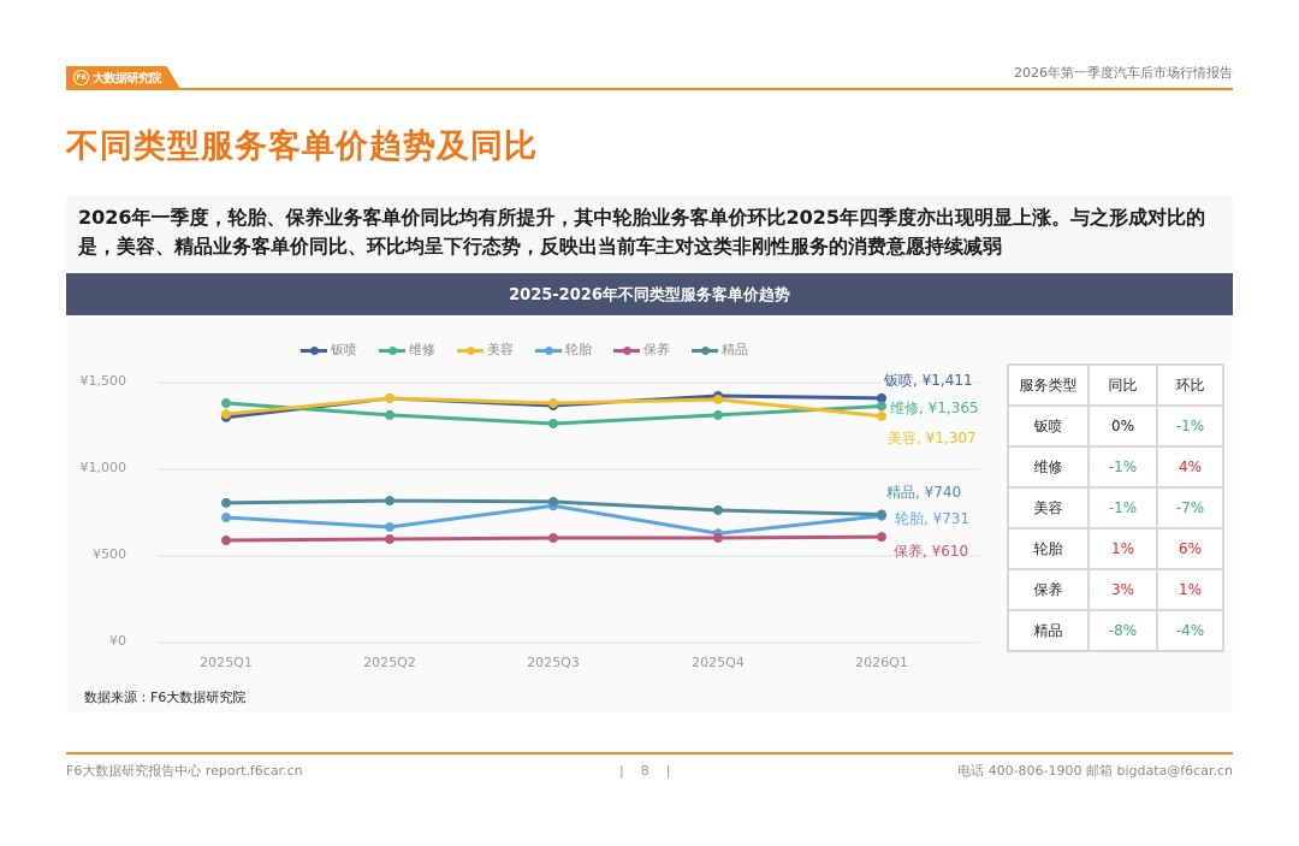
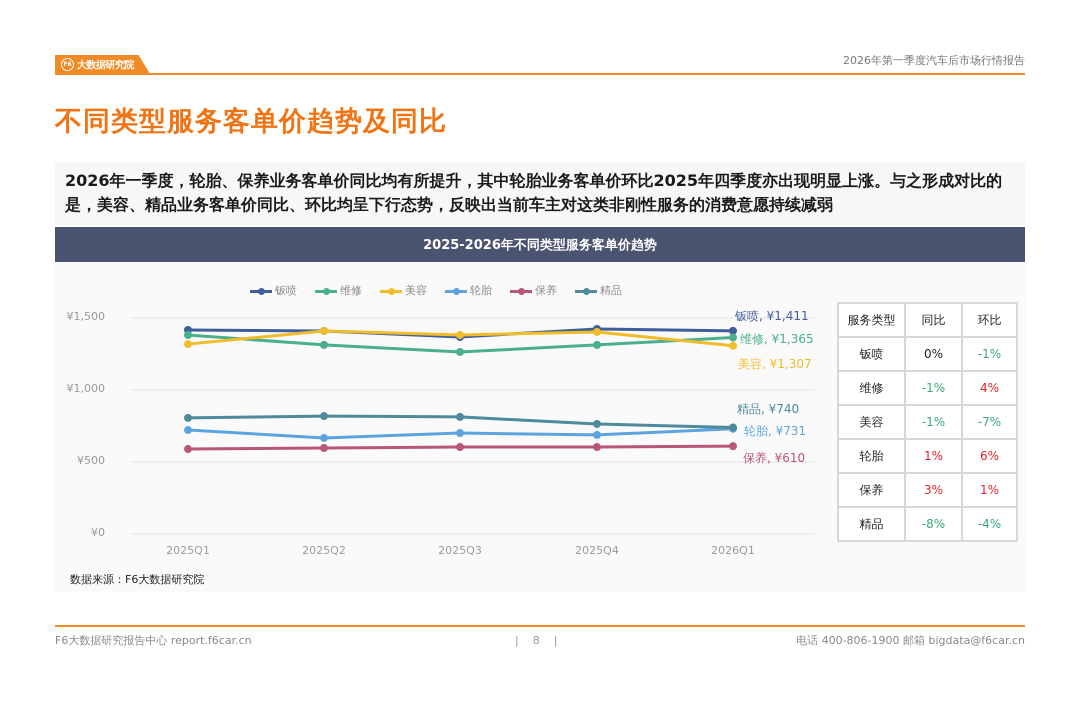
钣喷/2025Q1: ¥1300 -> ¥1420
轮胎/2025Q3: ¥790 -> ¥700
轮胎/2025Q4: ¥630 -> ¥690
